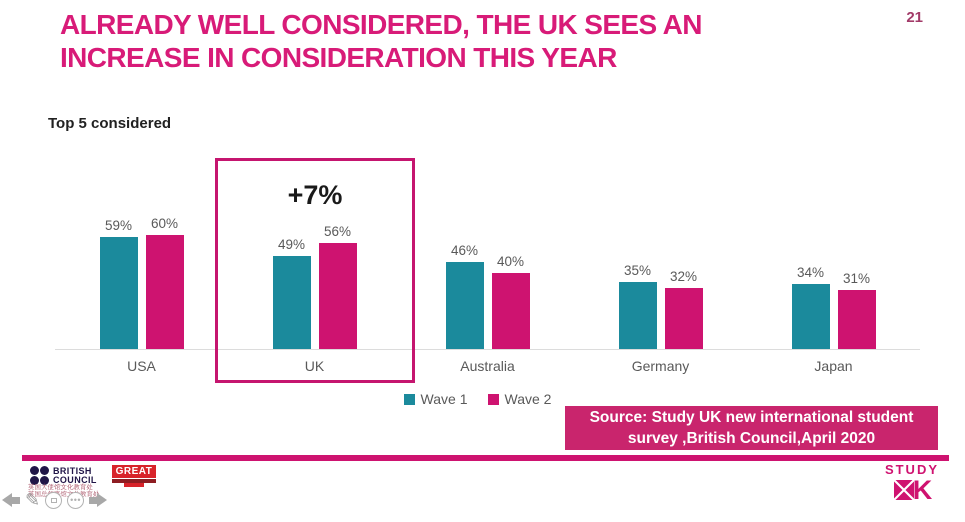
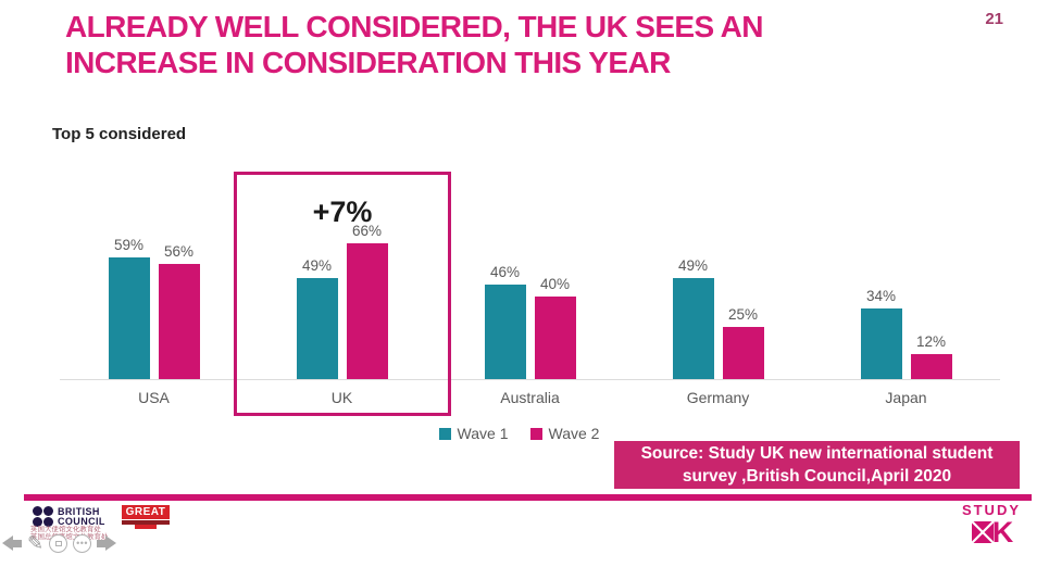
Wave 2/USA: 60% -> 56%
Wave 2/UK: 56% -> 66%
Wave 1/Germany: 35% -> 49%
Wave 2/Germany: 32% -> 25%
Wave 2/Japan: 31% -> 12%
